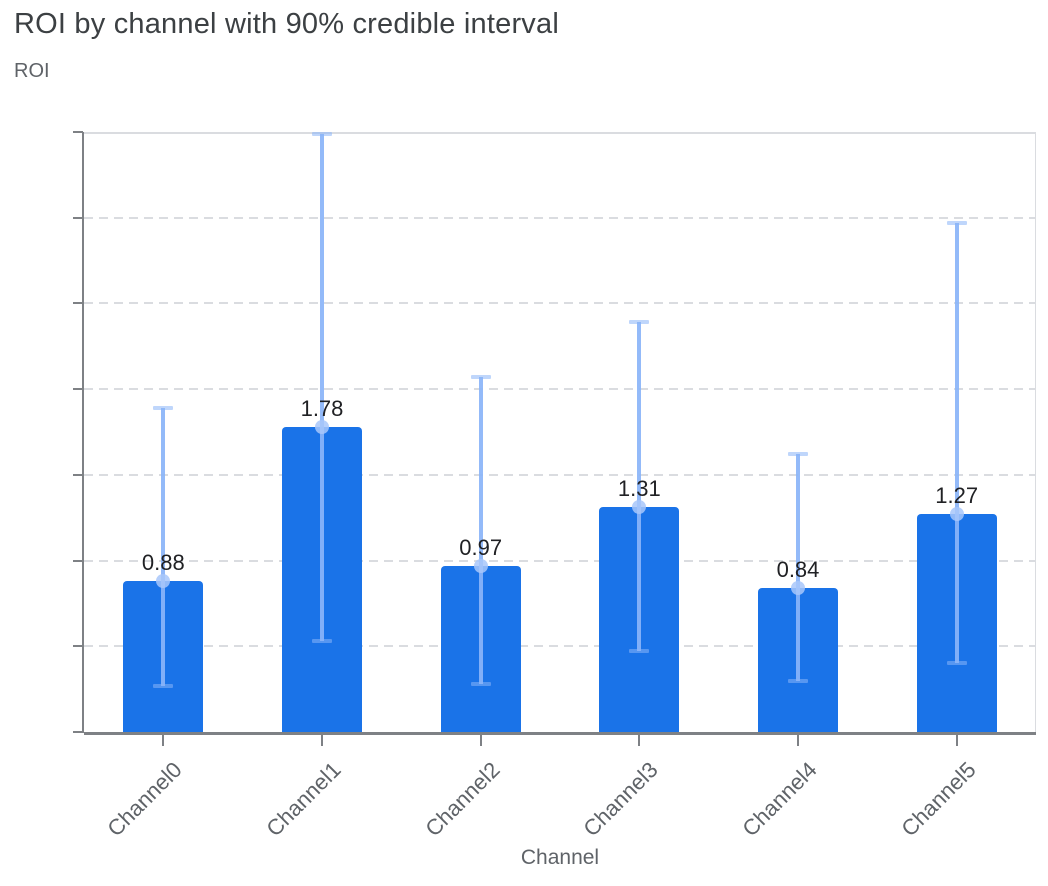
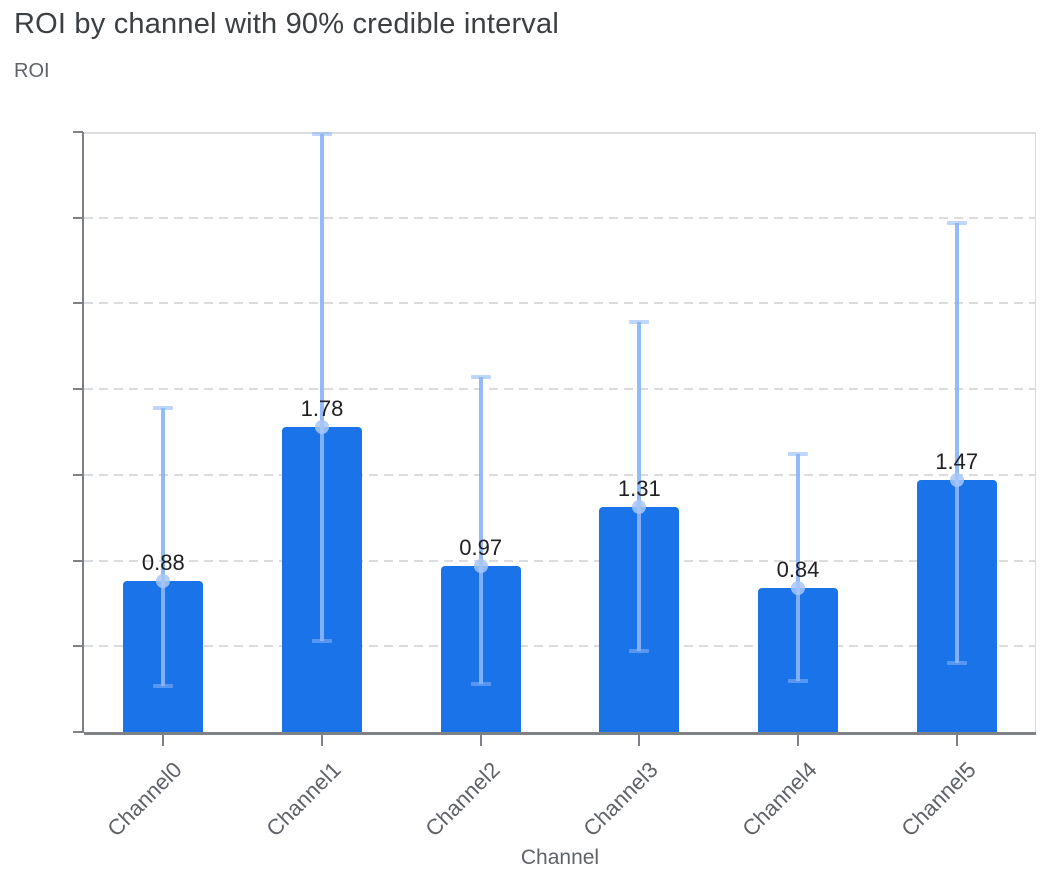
Channel5: 1.27 -> 1.47
